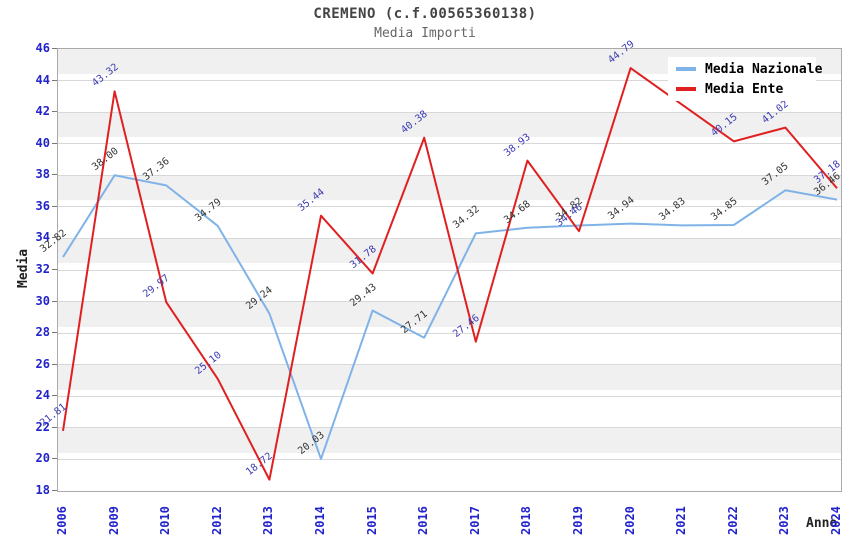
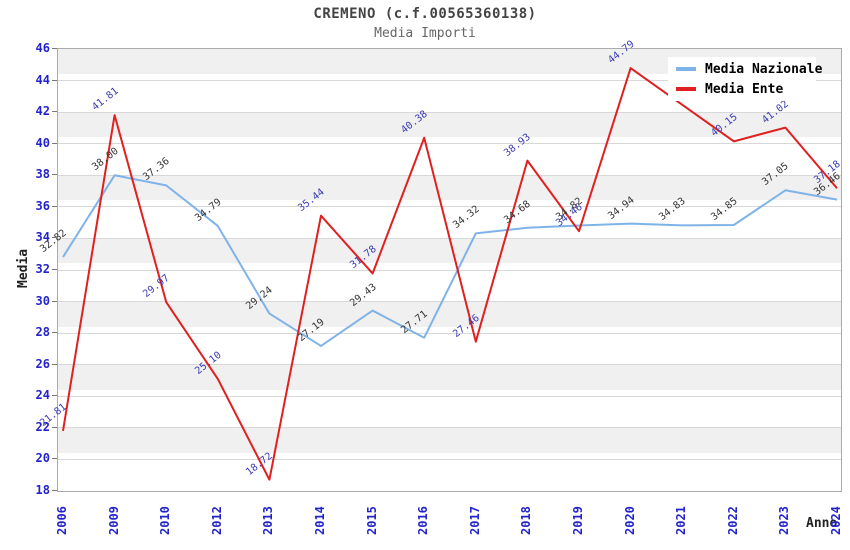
Media Ente/2009: 43.32 -> 41.81
Media Nazionale/2014: 20.03 -> 27.19
